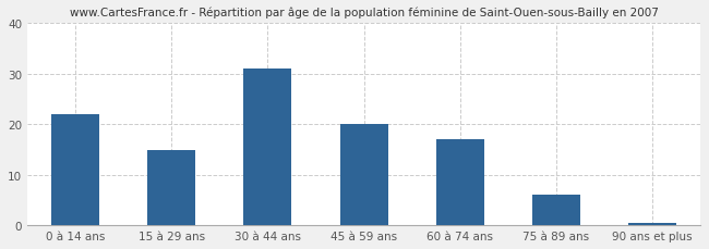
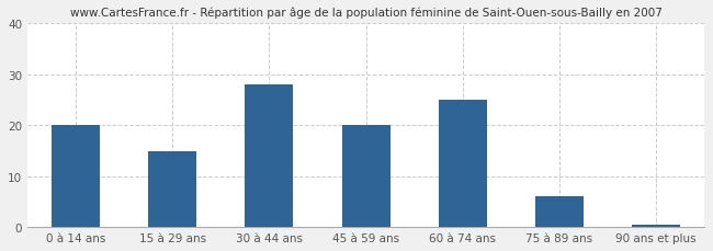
0 à 14 ans: 22.0 -> 20.0
30 à 44 ans: 31.0 -> 28.0
60 à 74 ans: 17.0 -> 25.0
